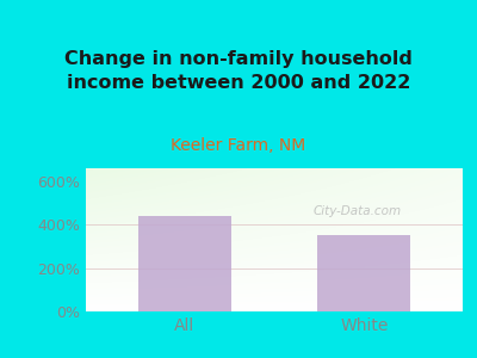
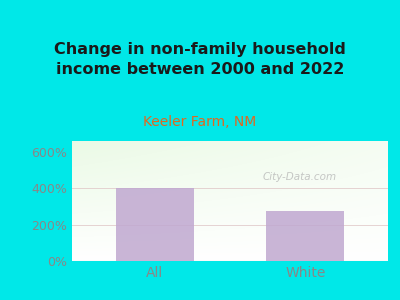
All: 440% -> 400%
White: 350% -> 280%
